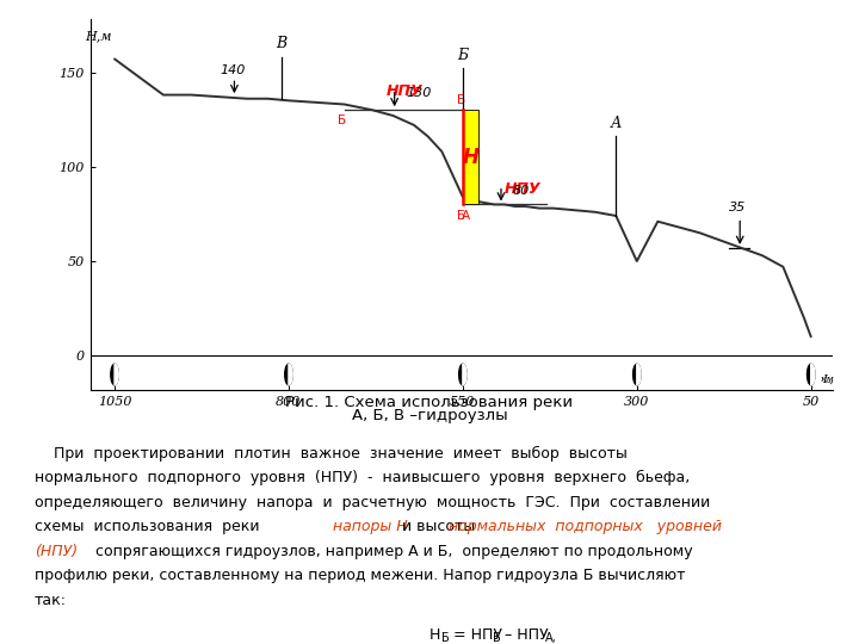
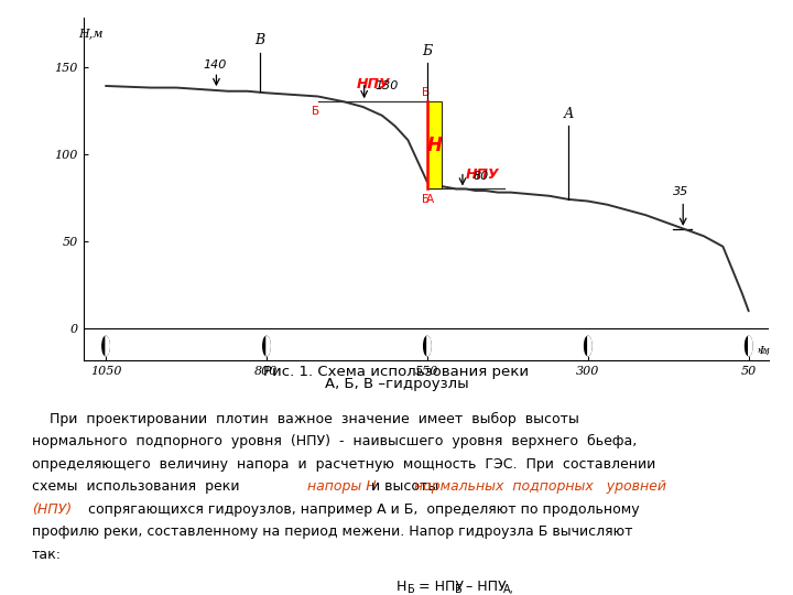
1050: 157 -> 139
300: 50 -> 73
